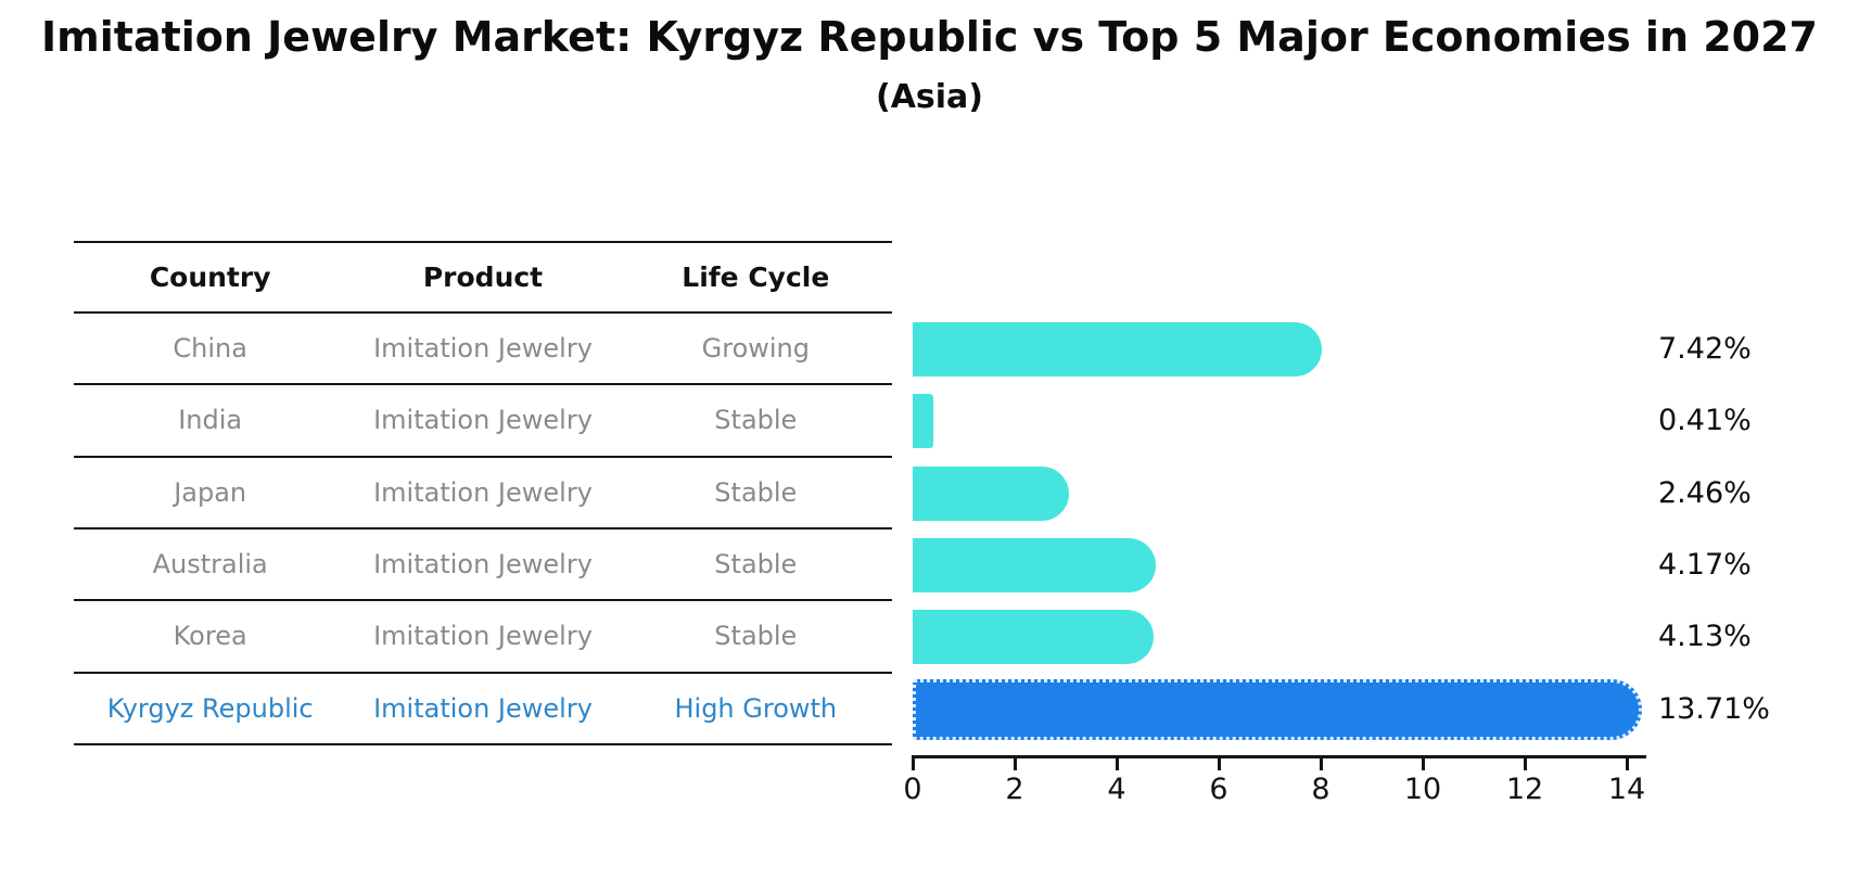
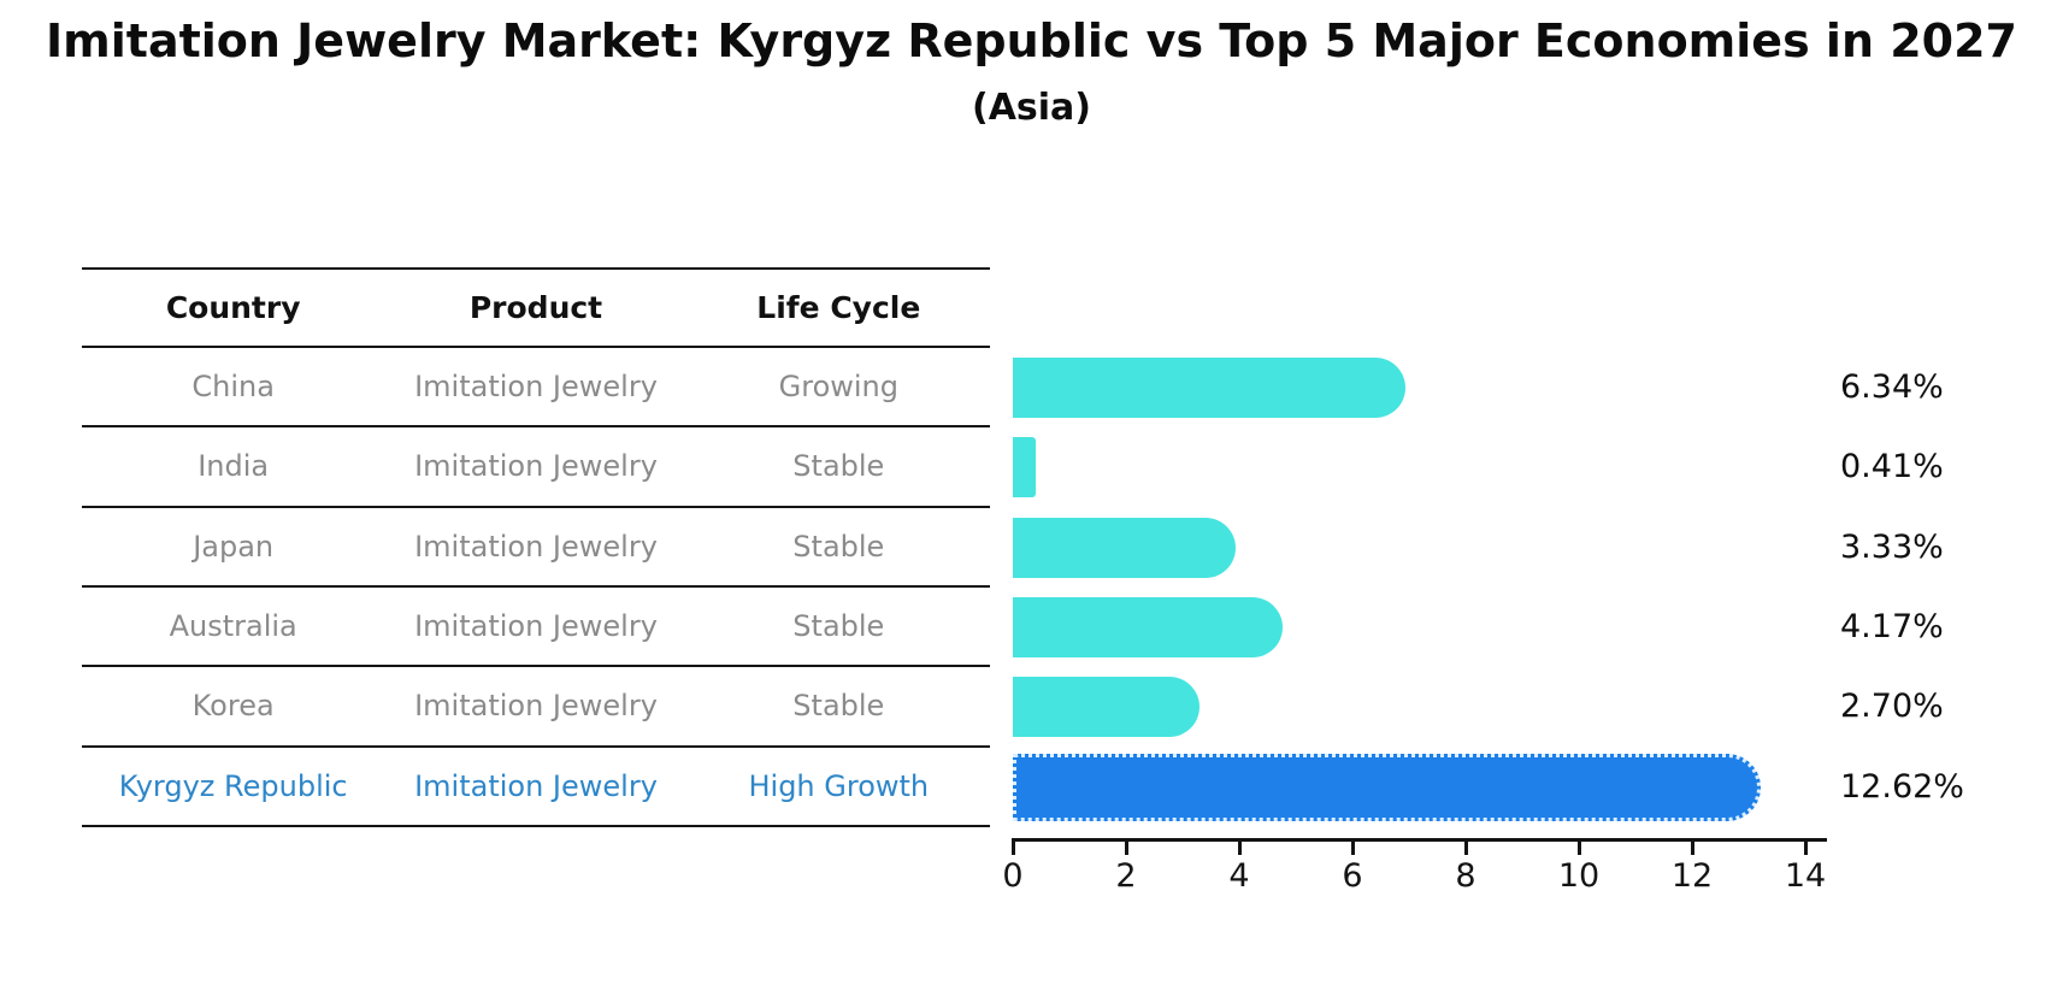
China: 7.42% -> 6.34%
Japan: 2.46% -> 3.33%
Korea: 4.13% -> 2.70%
Kyrgyz Republic: 13.71% -> 12.62%
